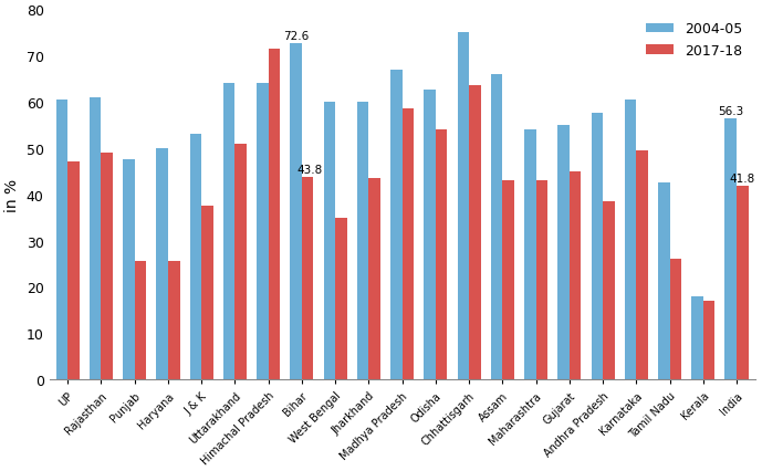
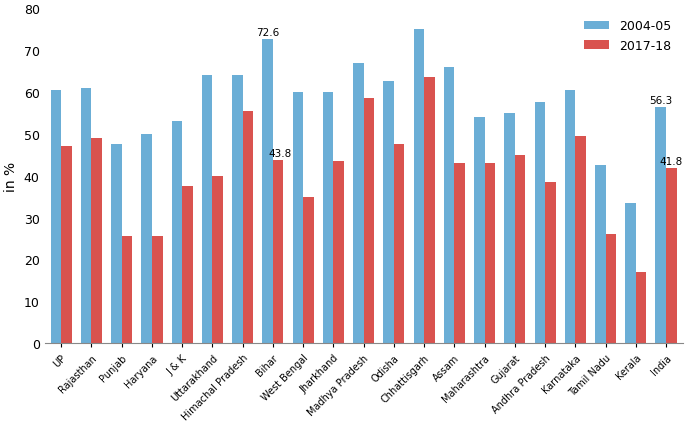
2017-18/Uttarakhand: 51.0 -> 40.0
2017-18/Himachal Pradesh: 71.5 -> 55.5
2017-18/Odisha: 54.0 -> 47.5
2004-05/Kerala: 18.0 -> 33.5
